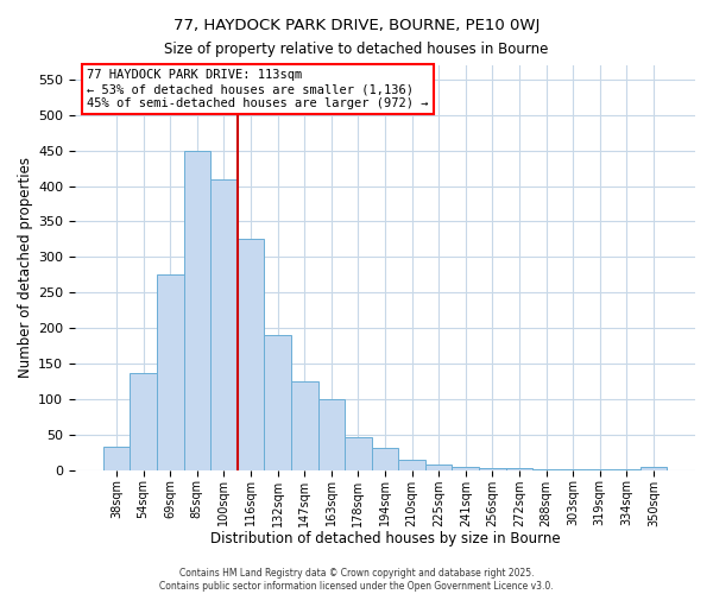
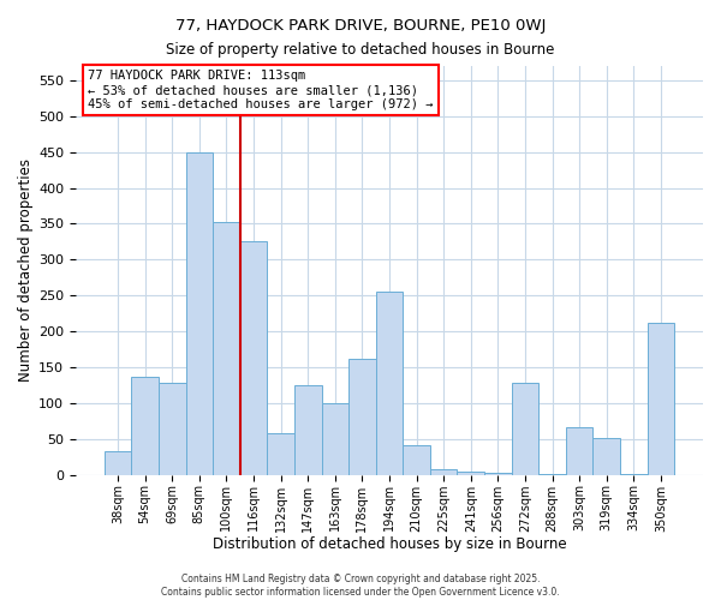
69sqm: 275 -> 128
100sqm: 410 -> 352
132sqm: 190 -> 58
178sqm: 46 -> 162
194sqm: 31 -> 256
210sqm: 15 -> 42
272sqm: 2 -> 128
303sqm: 1 -> 66
319sqm: 1 -> 52
350sqm: 4 -> 212
